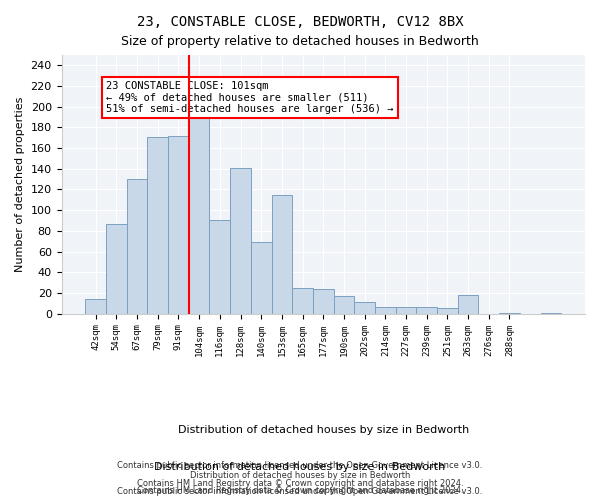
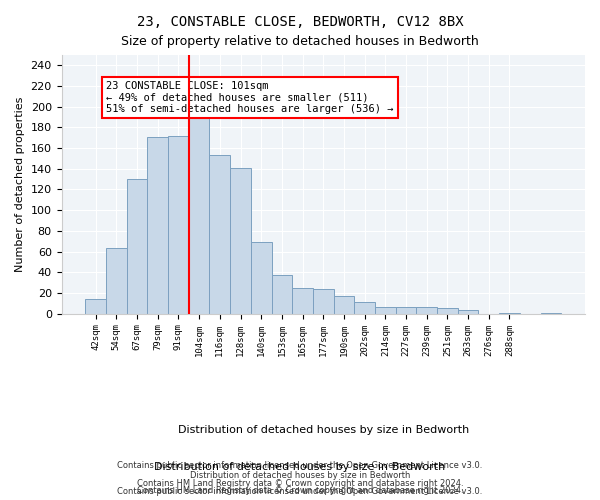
54sqm: 87 -> 63
116sqm: 90 -> 153
153sqm: 115 -> 37
263sqm: 18 -> 3
